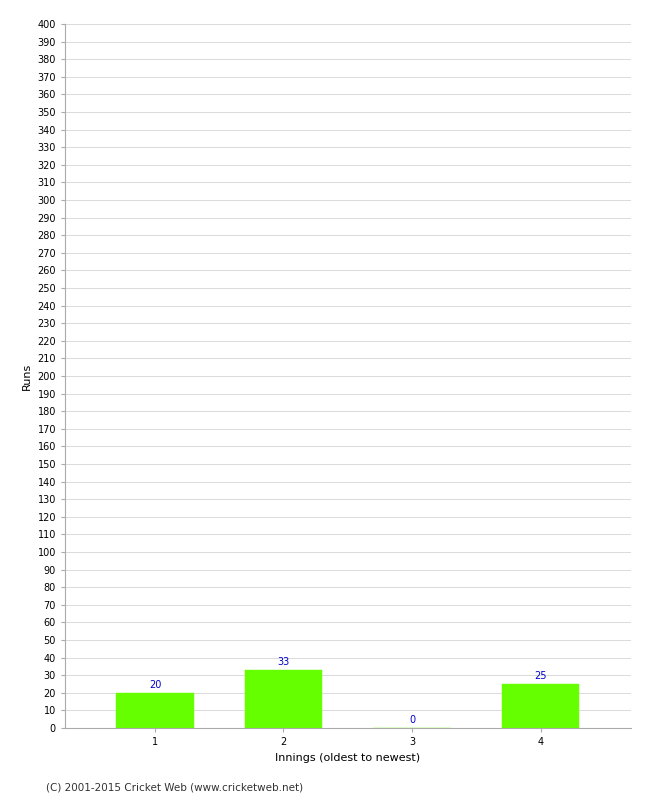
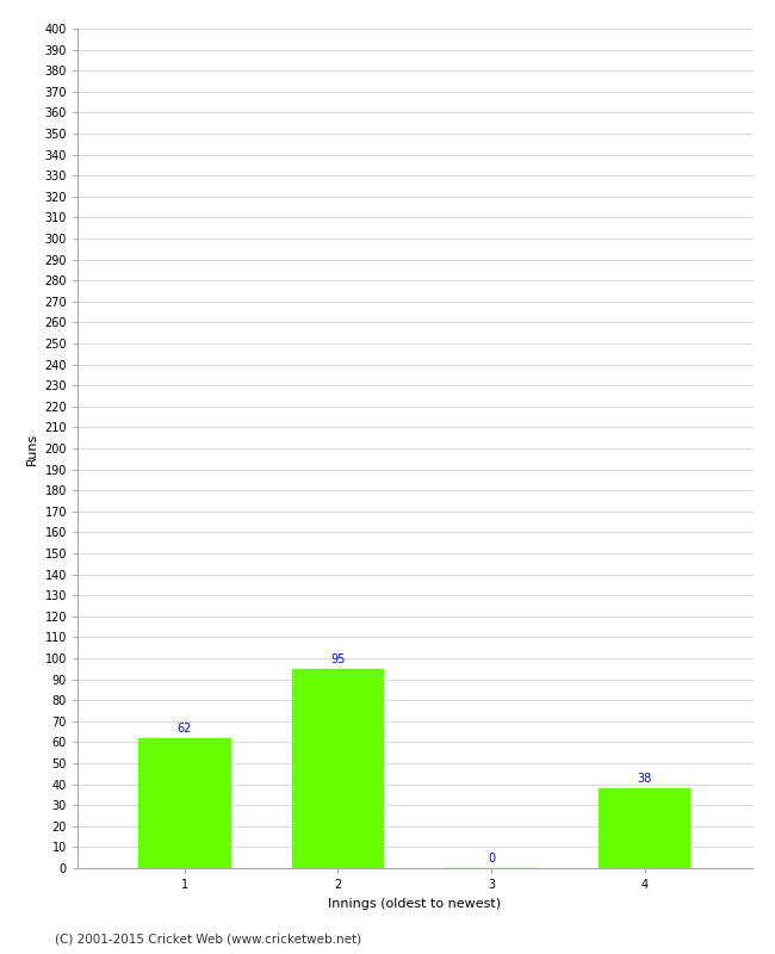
1: 20 -> 62
2: 33 -> 95
4: 25 -> 38
